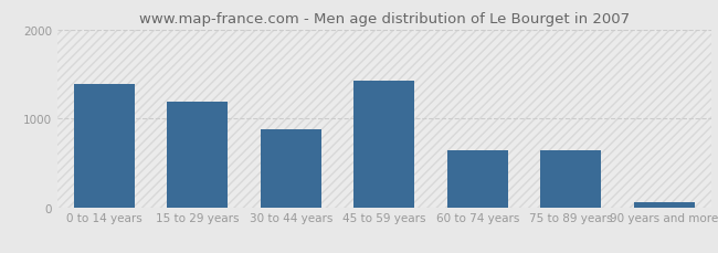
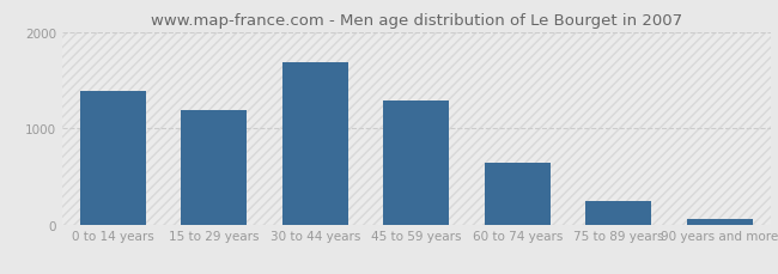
30 to 44 years: 880 -> 1680
45 to 59 years: 1420 -> 1290
75 to 89 years: 640 -> 240
